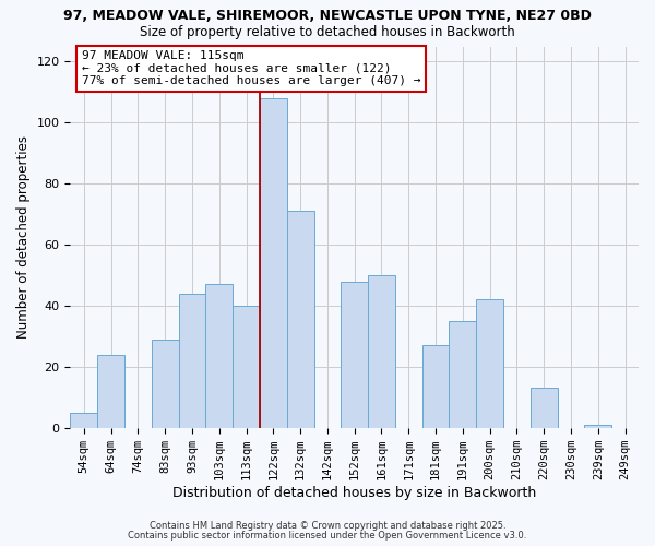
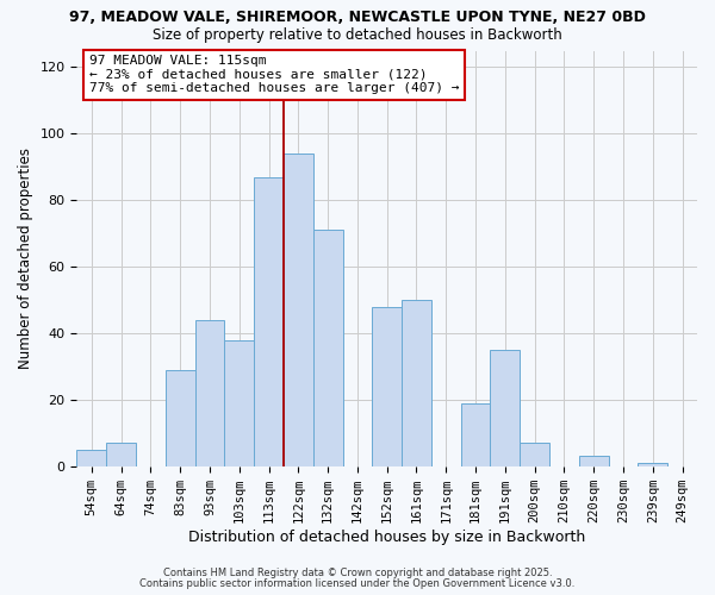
64sqm: 24 -> 7
103sqm: 47 -> 38
113sqm: 40 -> 87
122sqm: 108 -> 94
181sqm: 27 -> 19
200sqm: 42 -> 7
220sqm: 13 -> 3
